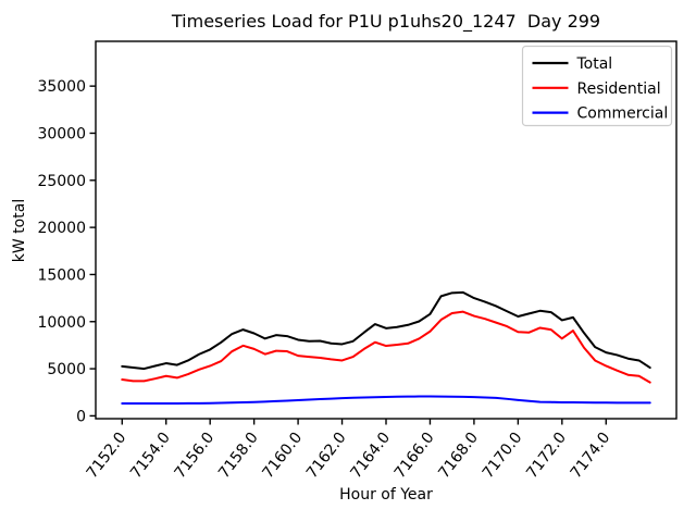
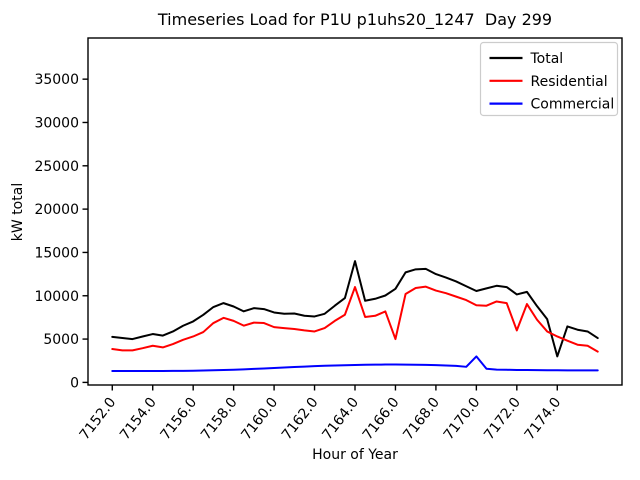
Total/7164.0: 9000 -> 14000
Residential/7164.0: 7000 -> 11000
Residential/7166.0: 9000 -> 5000
Commercial/7170.0: 2000 -> 3000
Residential/7172.0: 8000 -> 6000
Total/7174.0: 7000 -> 3000
